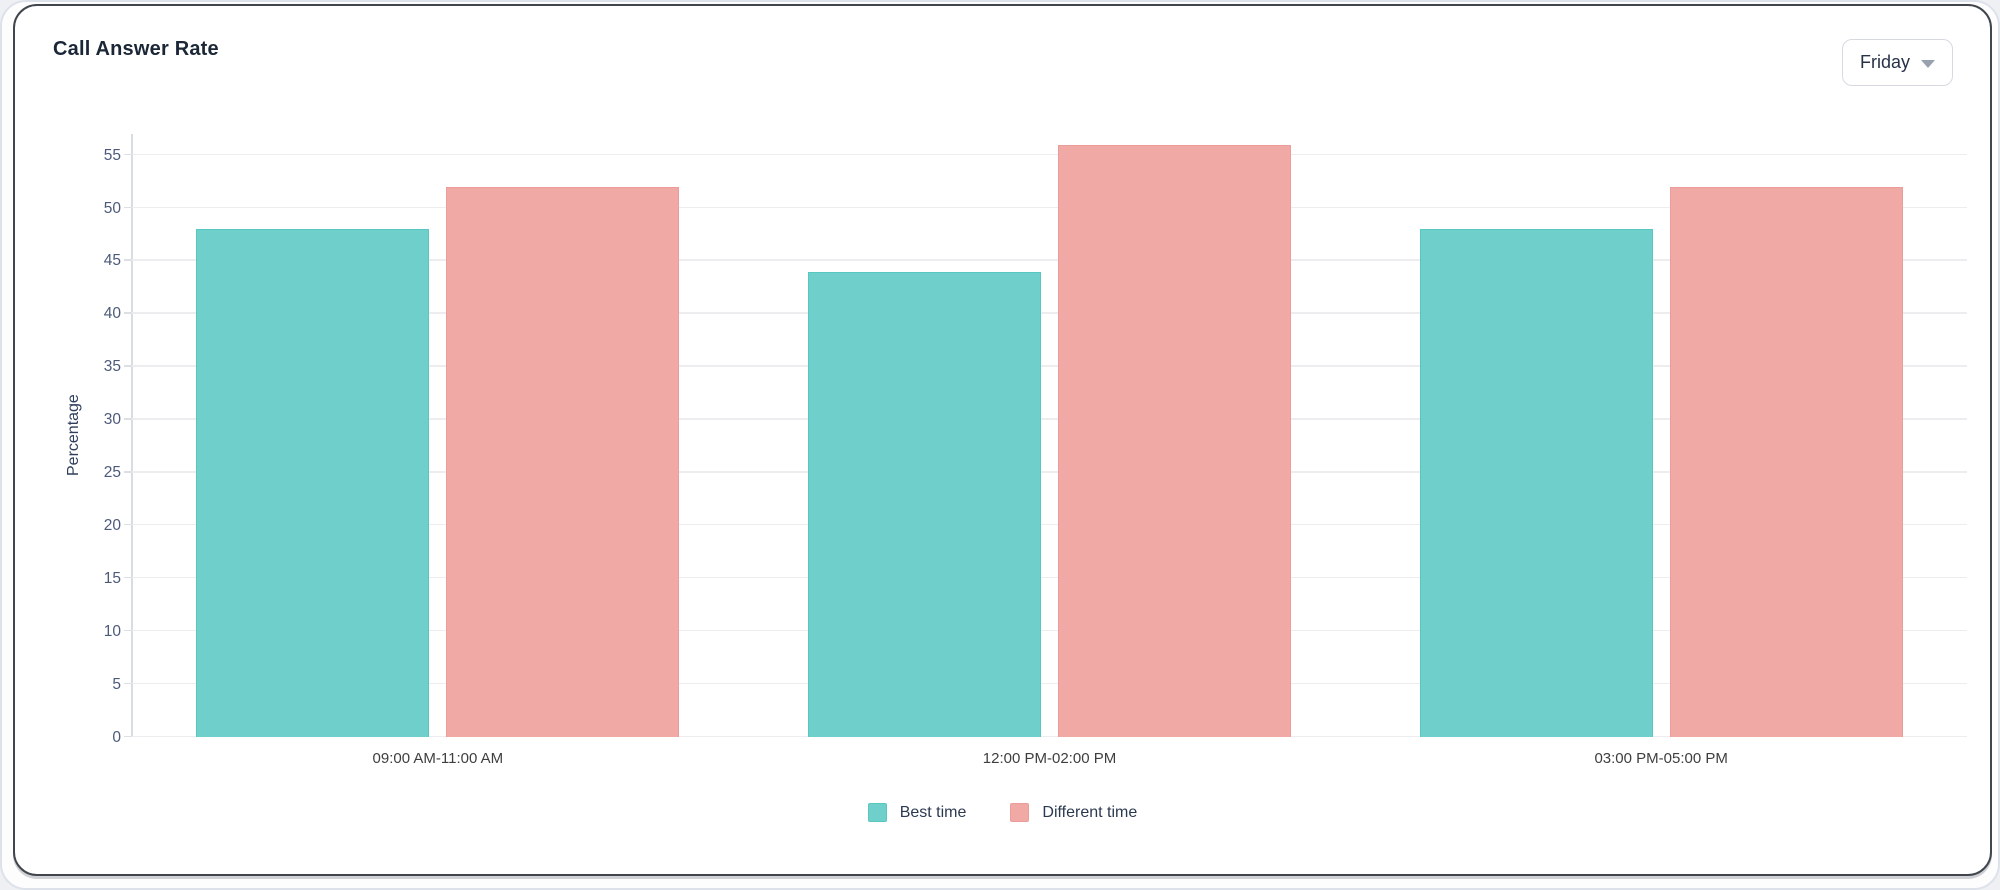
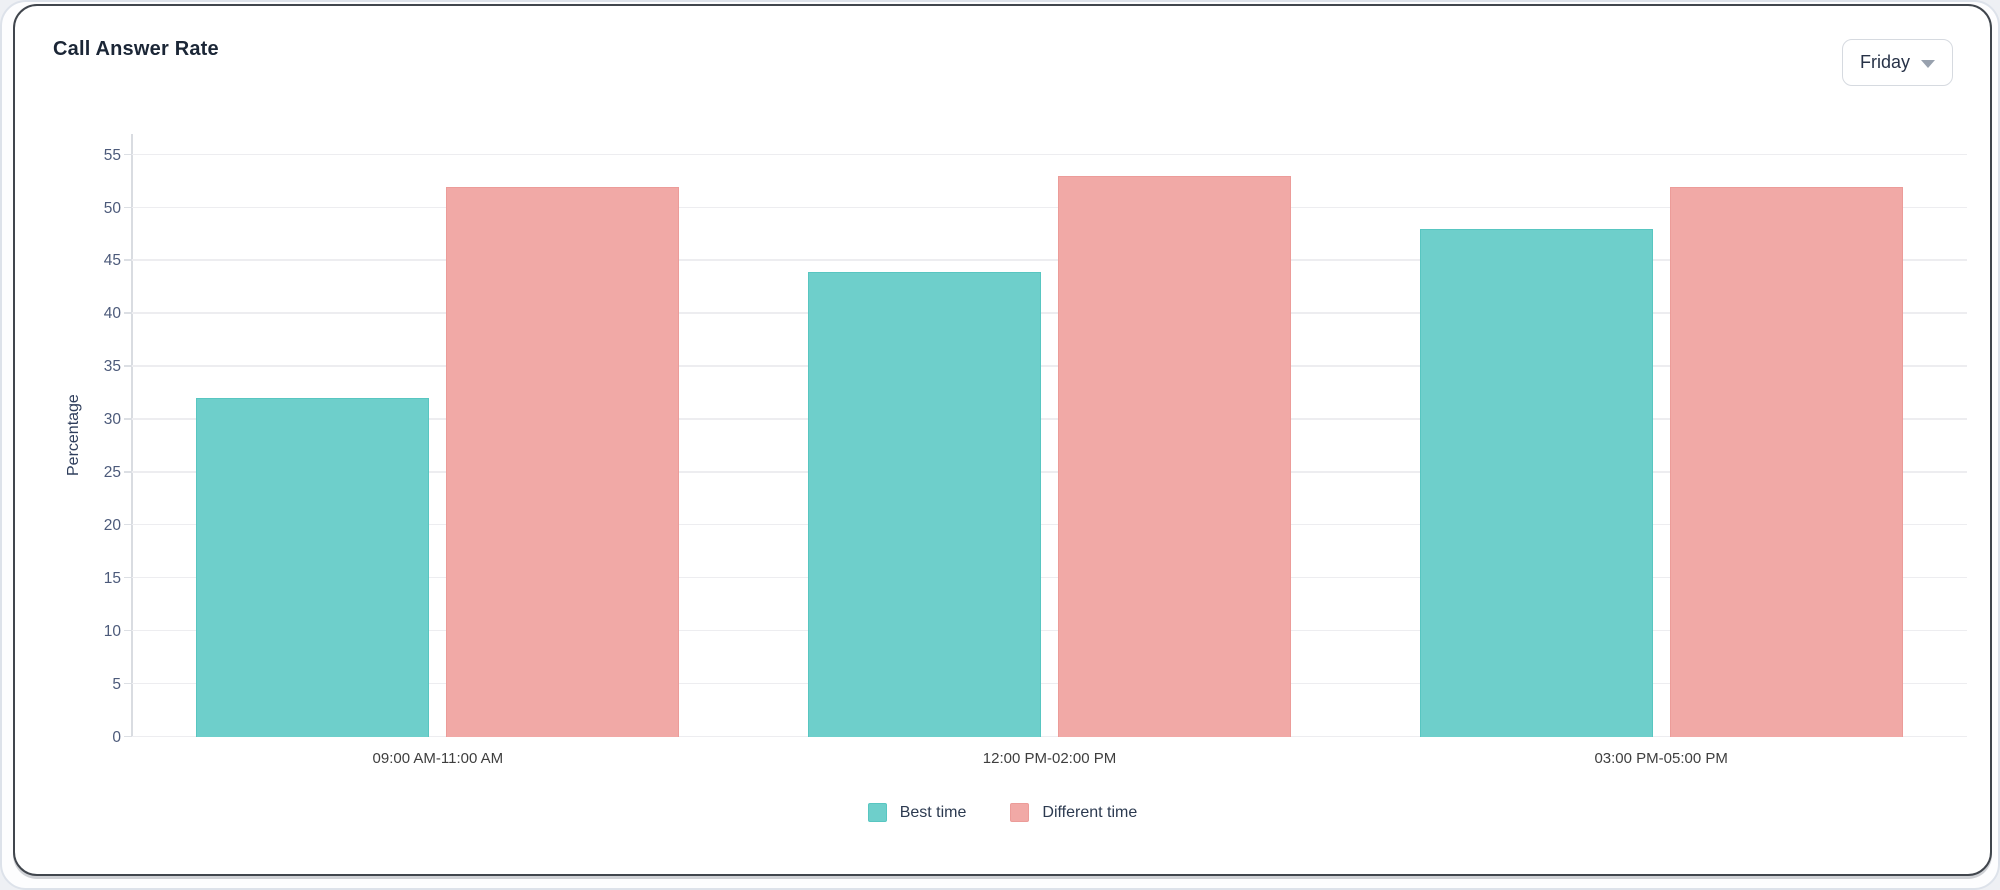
Best time/09:00 AM-11:00 AM: 48 -> 32
Different time/12:00 PM-02:00 PM: 56 -> 53
